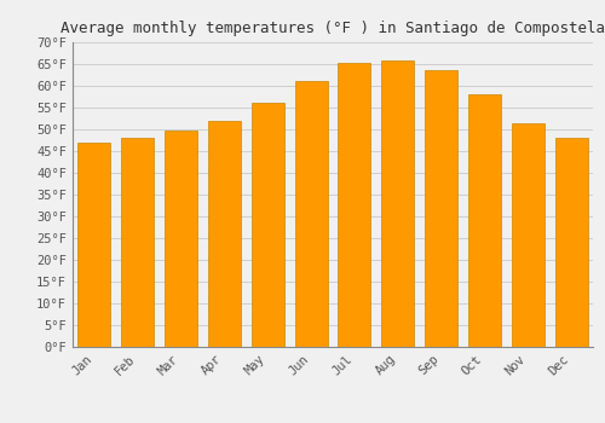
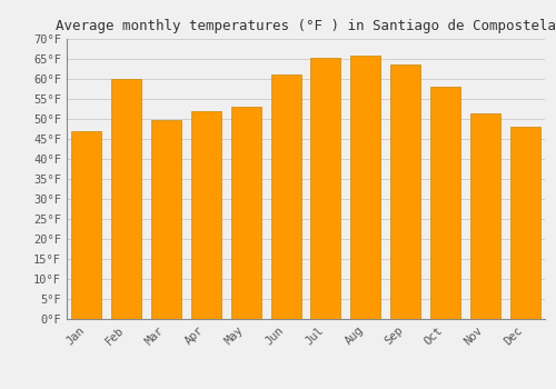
Feb: 48.0°F -> 60.0°F
May: 56.0°F -> 53.0°F
